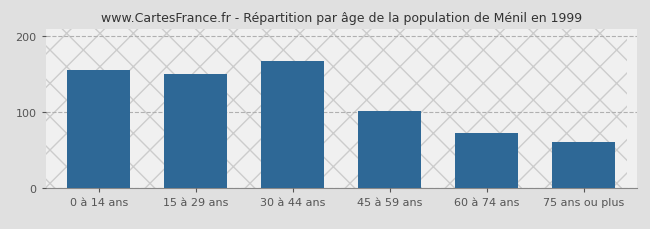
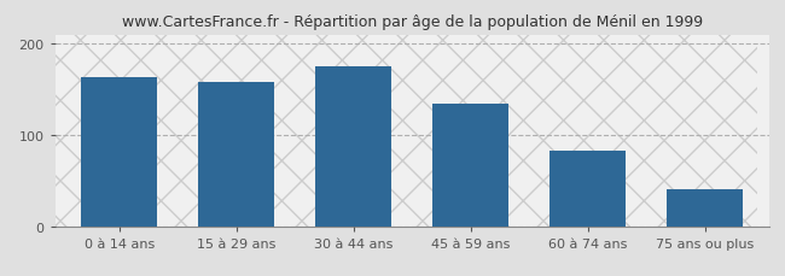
0 à 14 ans: 156 -> 163
15 à 29 ans: 150 -> 158
30 à 44 ans: 168 -> 175
45 à 59 ans: 102 -> 135
60 à 74 ans: 72 -> 83
75 ans ou plus: 60 -> 40
